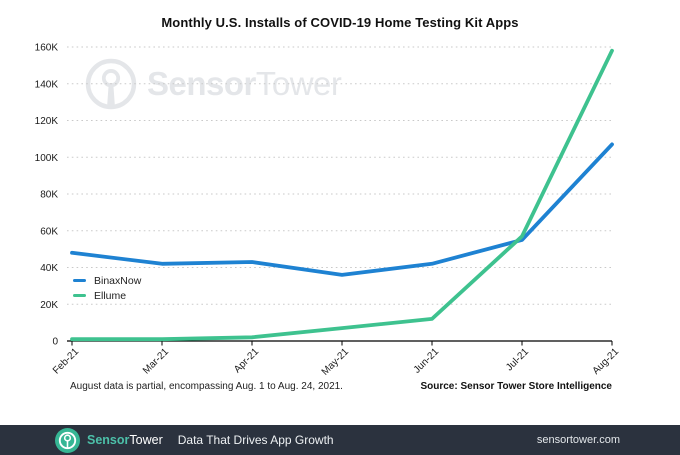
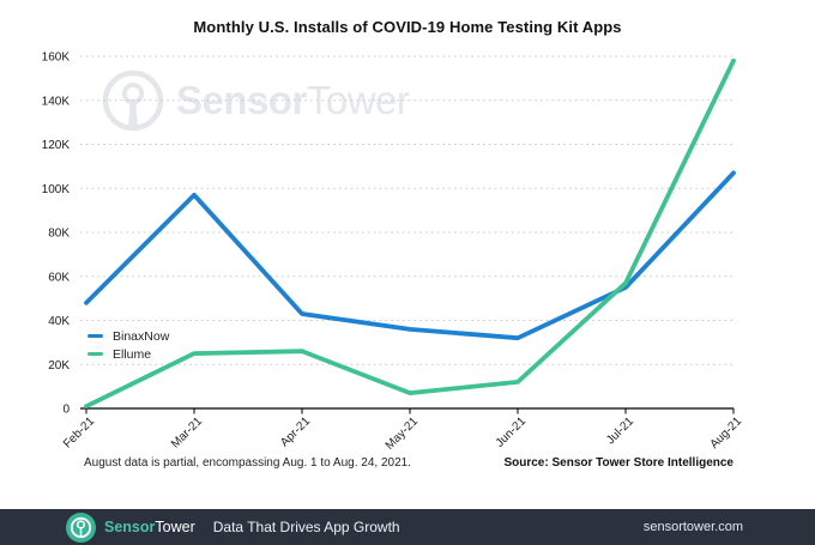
BinaxNow/Mar-21: 42K -> 97K
Ellume/Mar-21: 1K -> 25K
Ellume/Apr-21: 2K -> 26K
BinaxNow/Jun-21: 42K -> 32K
